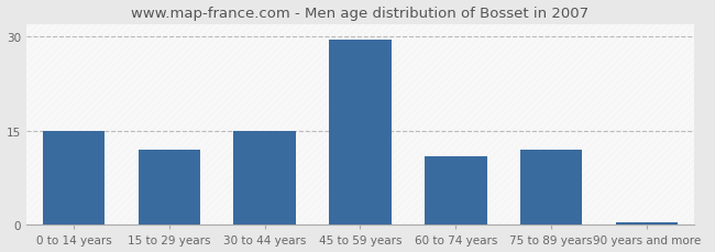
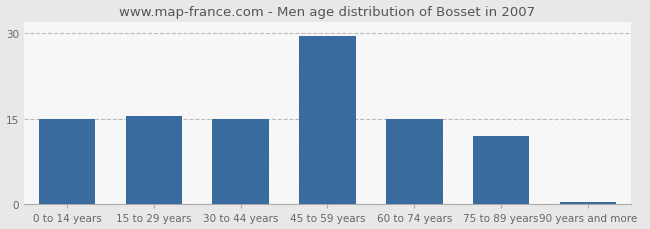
15 to 29 years: 12.0 -> 15.5
60 to 74 years: 11.0 -> 15.0
